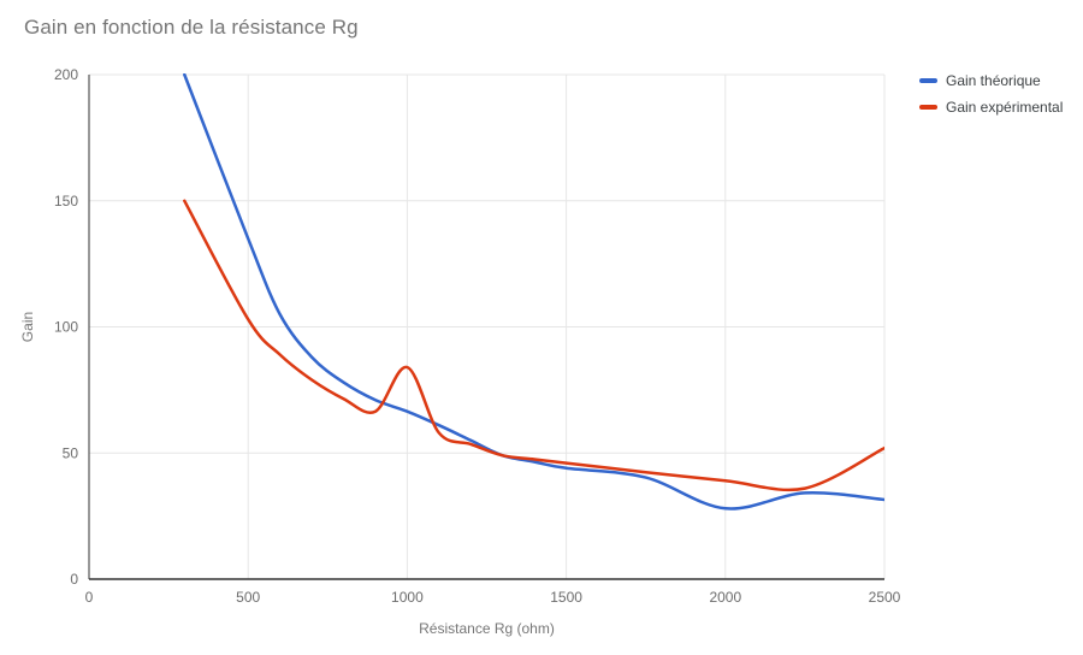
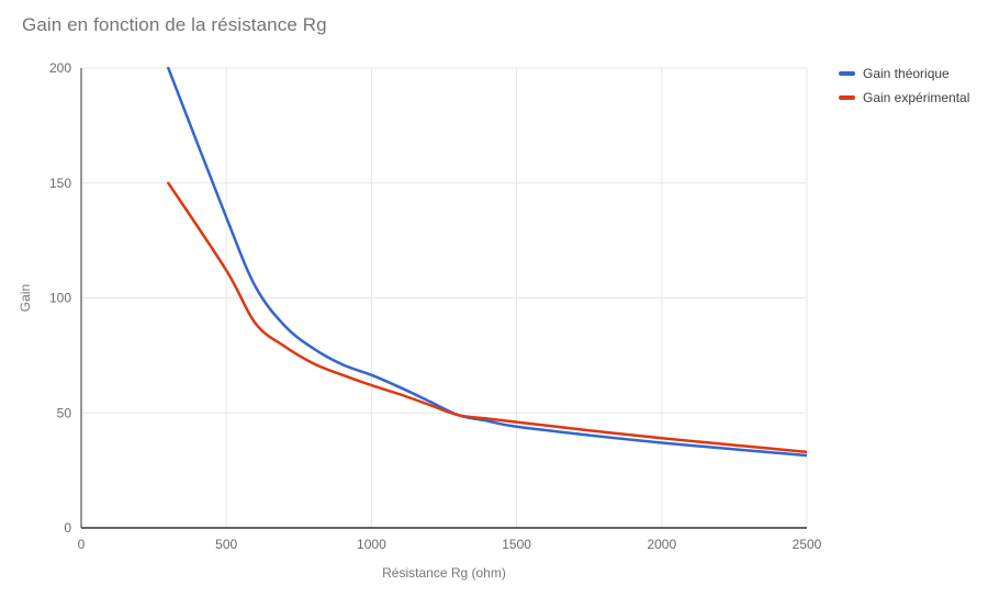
Gain expérimental/500: 103 -> 112
Gain expérimental/1000: 84 -> 62
Gain théorique/2000: 28 -> 37
Gain expérimental/2500: 52 -> 33
